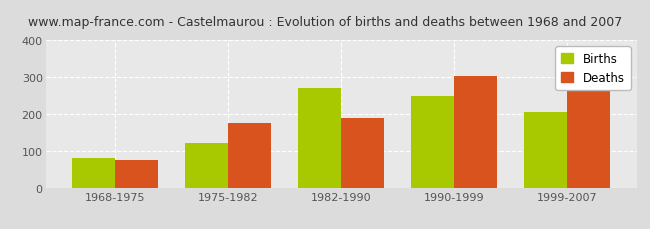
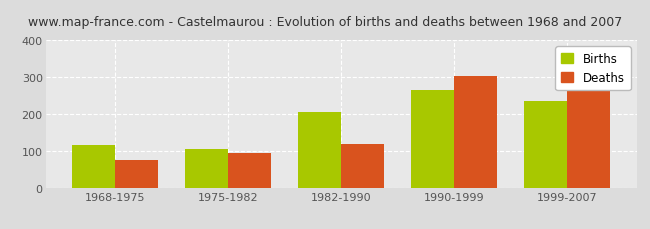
Births/1968-1975: 80 -> 117
Births/1975-1982: 120 -> 104
Deaths/1975-1982: 175 -> 93
Births/1982-1990: 270 -> 206
Deaths/1982-1990: 190 -> 118
Births/1990-1999: 250 -> 264
Births/1999-2007: 205 -> 235
